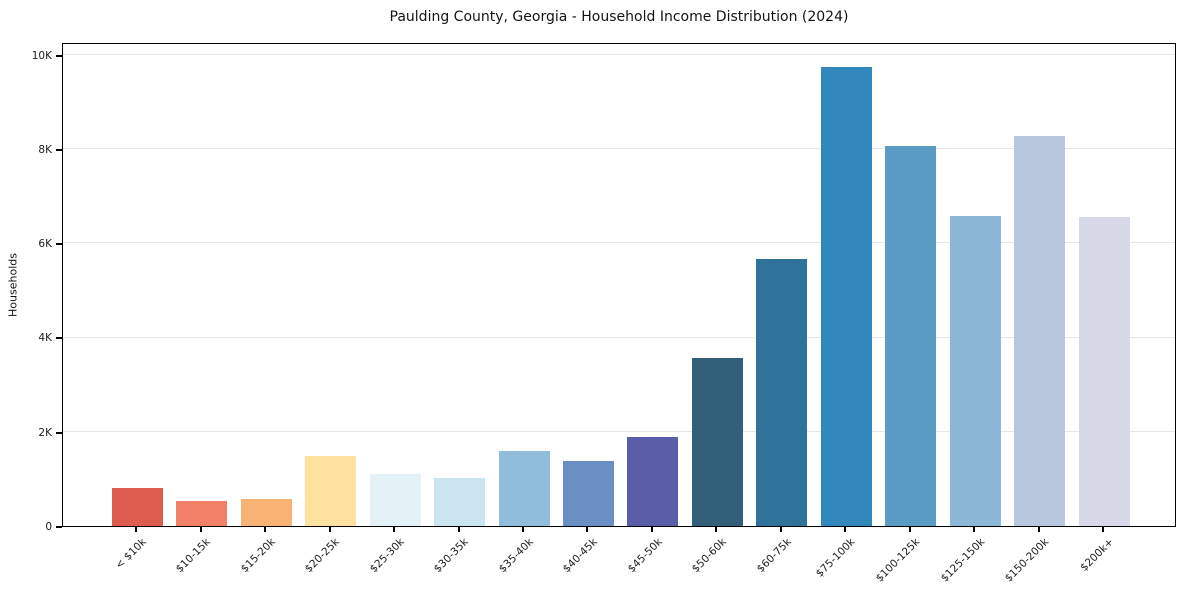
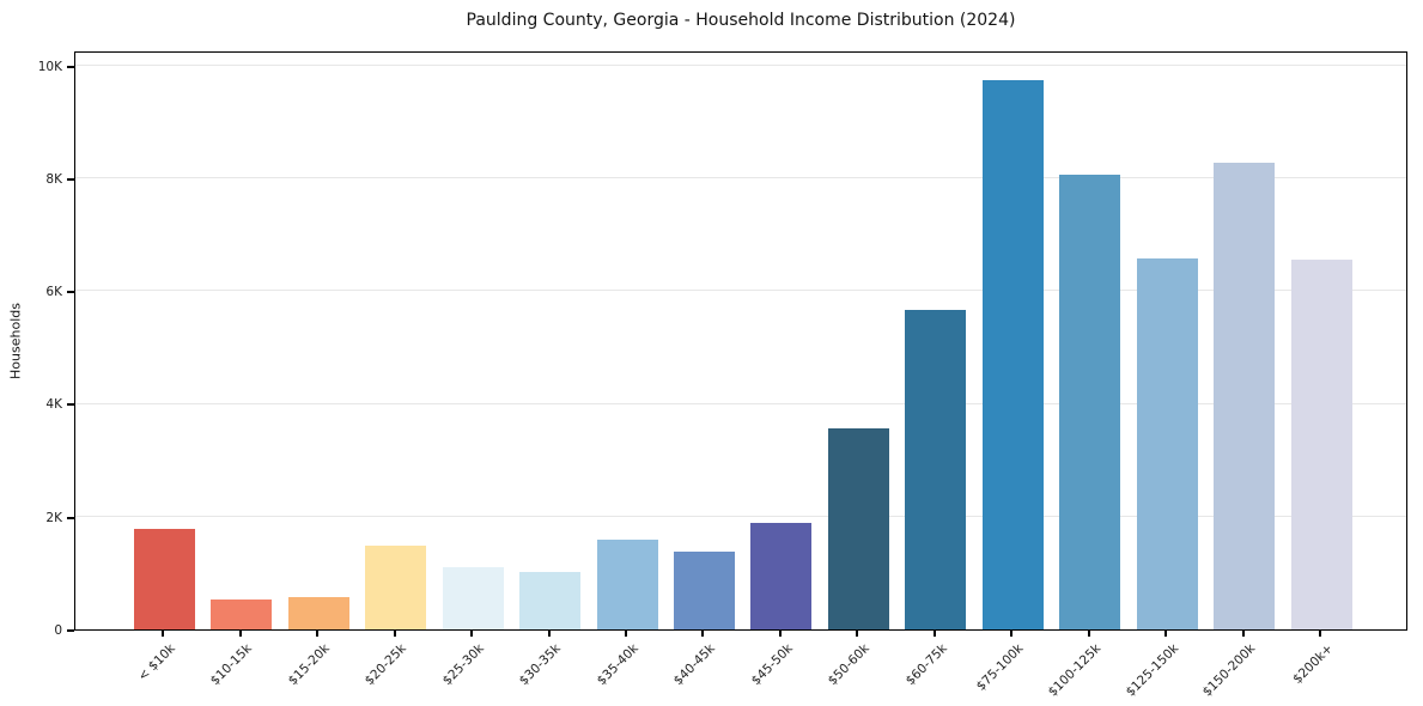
< $10k: 0.8K -> 1.8K
